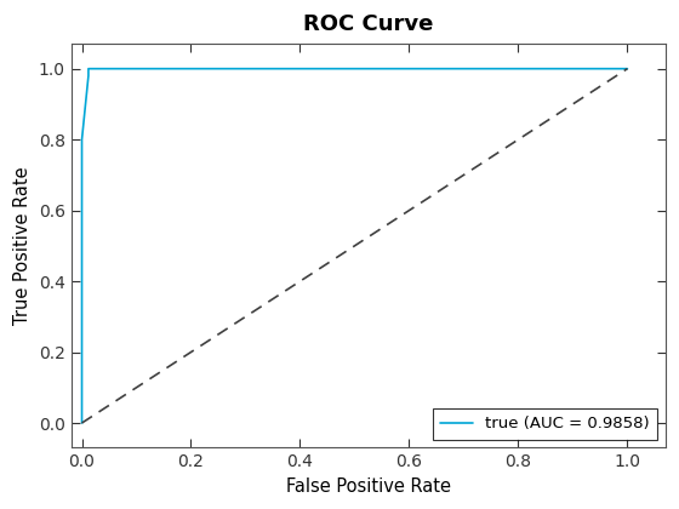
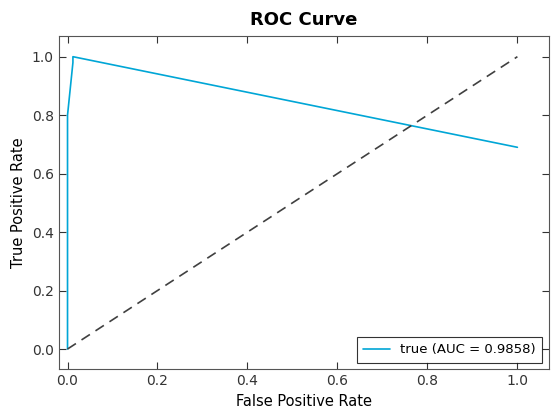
1.0: 1.00 -> 0.69
